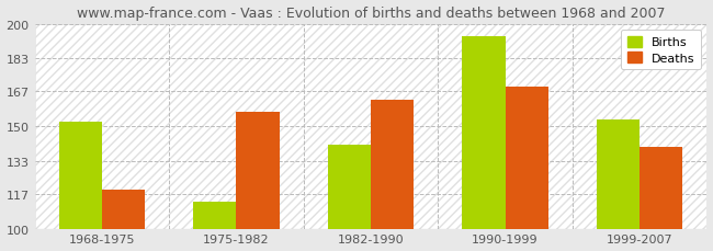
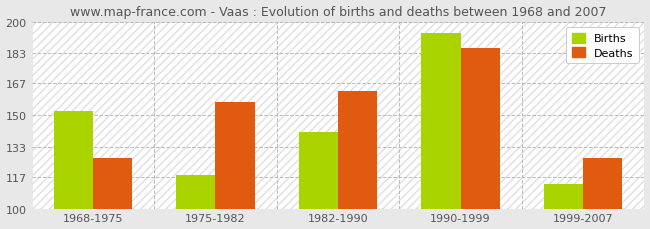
Deaths/1968-1975: 119 -> 127
Births/1975-1982: 113 -> 118
Deaths/1990-1999: 169 -> 186
Births/1999-2007: 153 -> 113
Deaths/1999-2007: 140 -> 127
